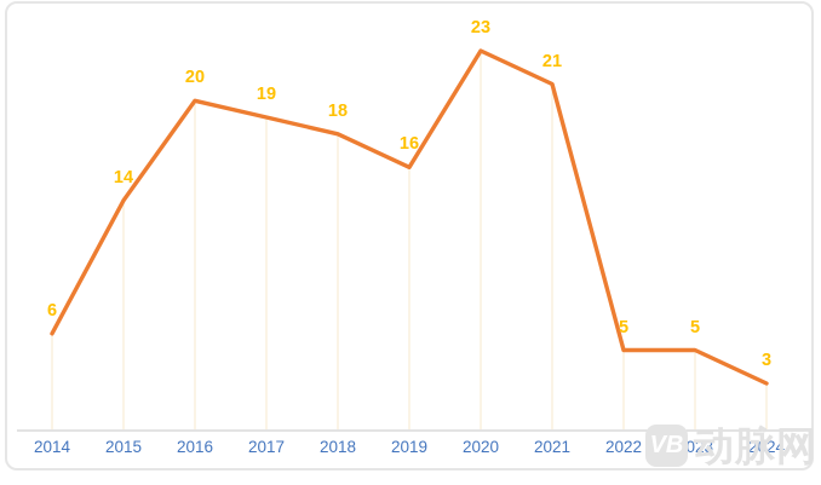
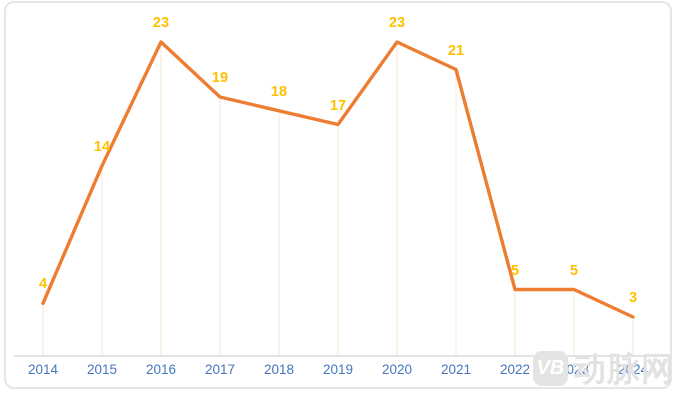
2014: 6 -> 4
2016: 20 -> 23
2019: 16 -> 17
